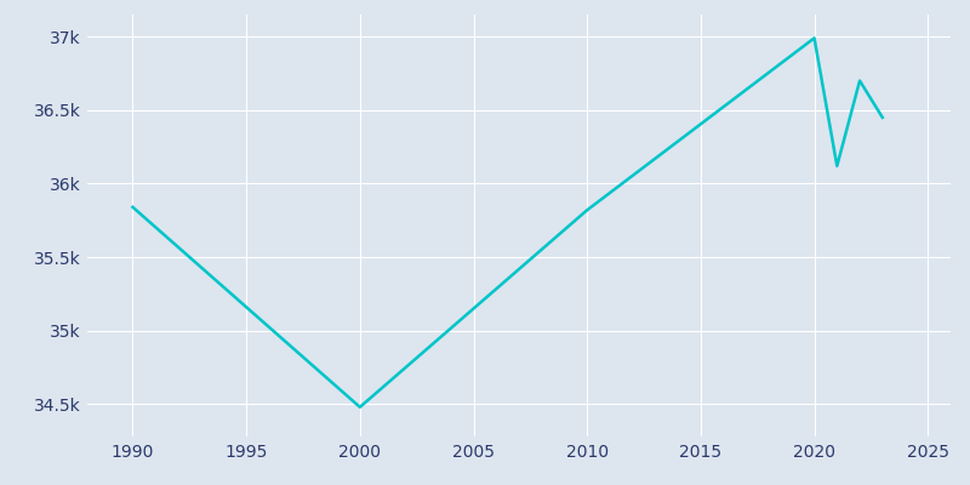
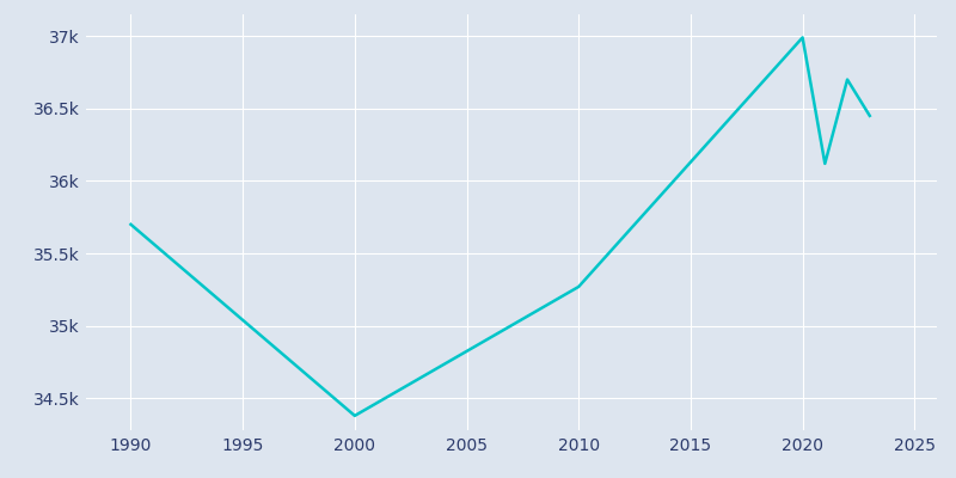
1990: 35.84k -> 35.70k
2000: 34.48k -> 34.38k
2010: 35.82k -> 35.27k
